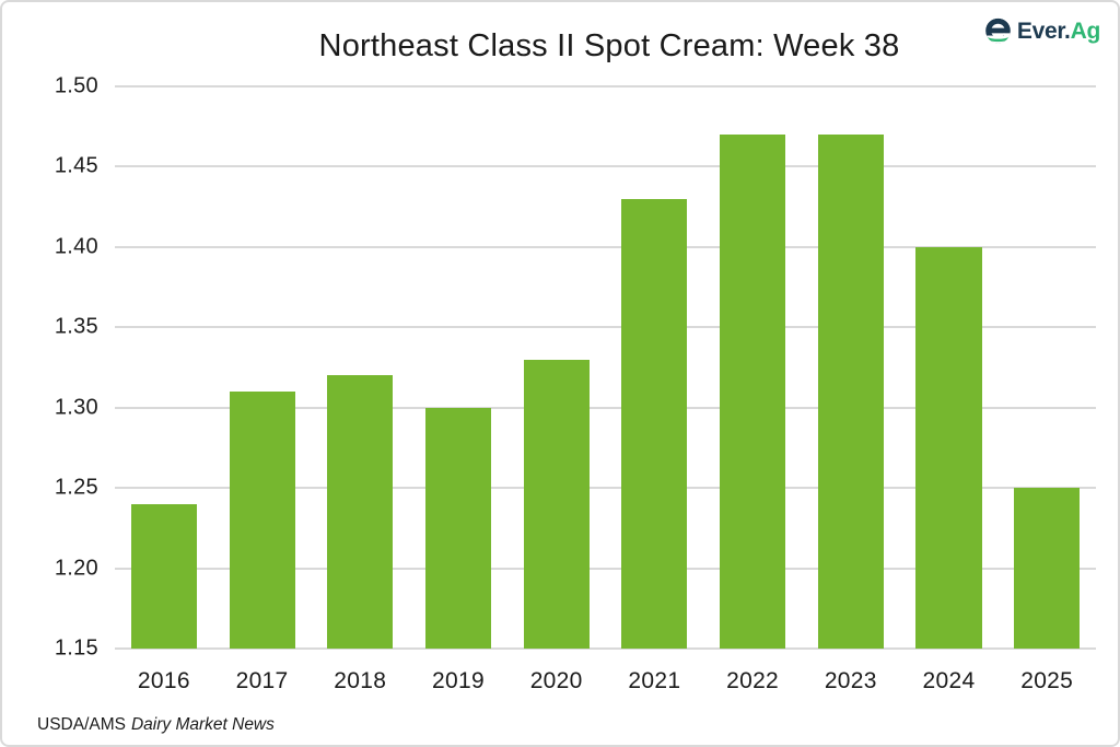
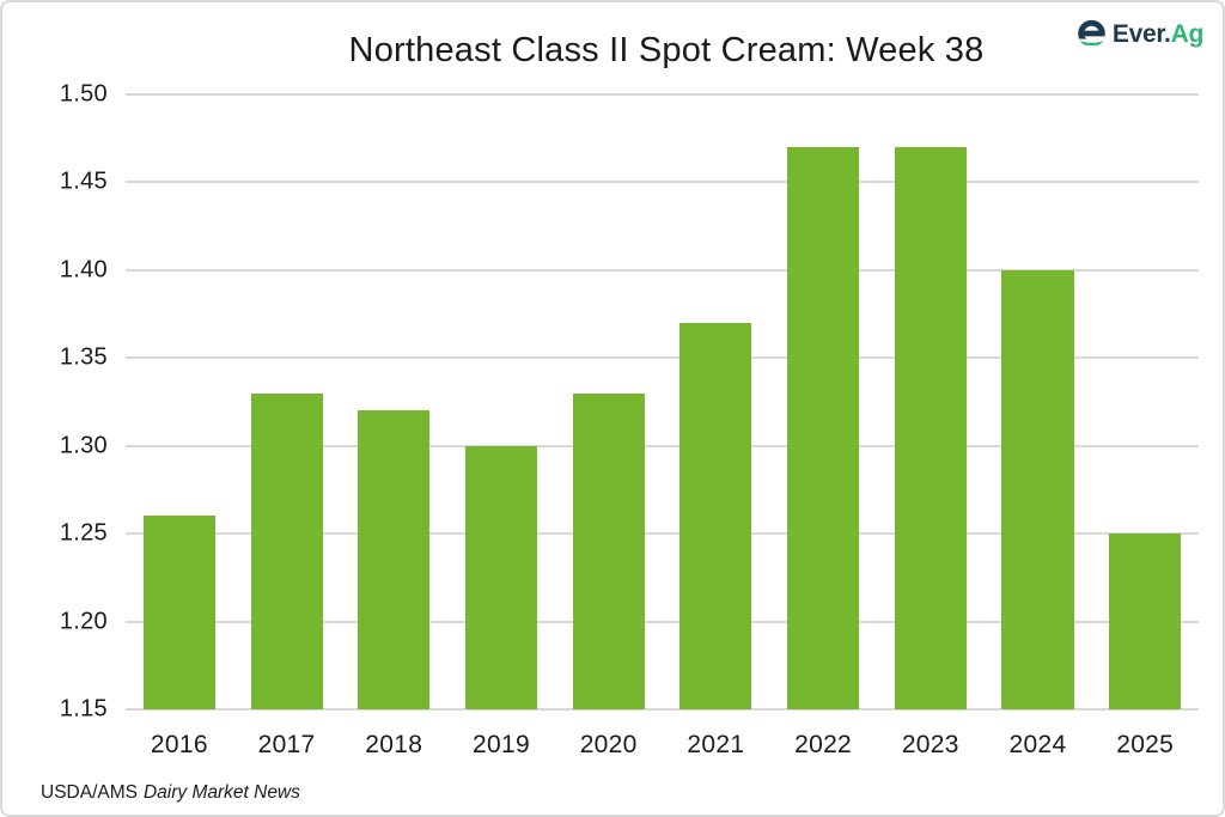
2016: 1.24 -> 1.26
2017: 1.31 -> 1.33
2021: 1.43 -> 1.37
